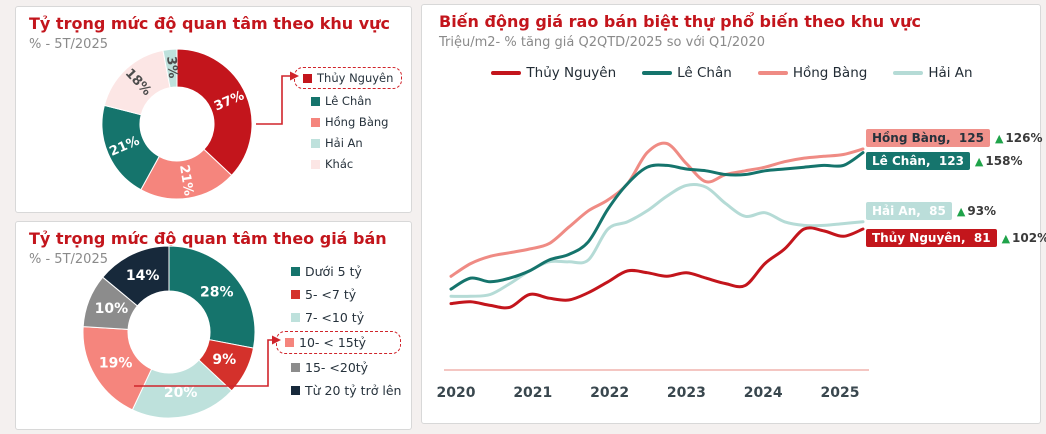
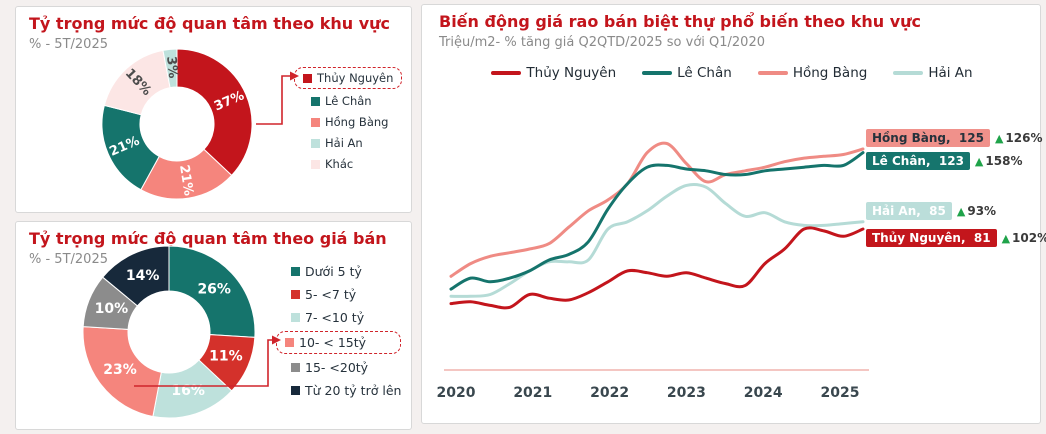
Tỷ trọng mức độ quan tâm theo giá bán/Dưới 5 tỷ: 28% -> 26%
Tỷ trọng mức độ quan tâm theo giá bán/5- <7 tỷ: 9% -> 11%
Tỷ trọng mức độ quan tâm theo giá bán/7- <10 tỷ: 20% -> 16%
Tỷ trọng mức độ quan tâm theo giá bán/10- < 15tỷ: 19% -> 23%
